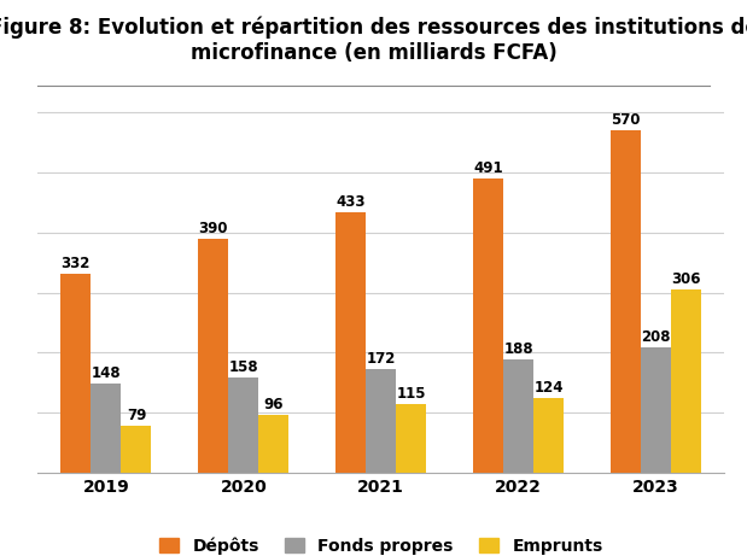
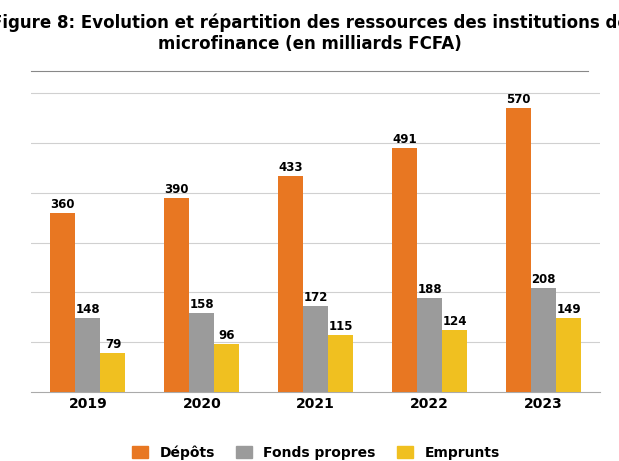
Dépôts/2019: 332 -> 360
Emprunts/2023: 306 -> 149
